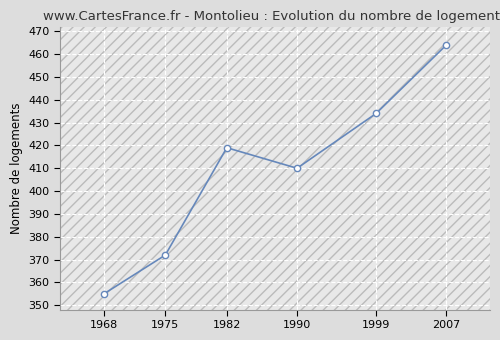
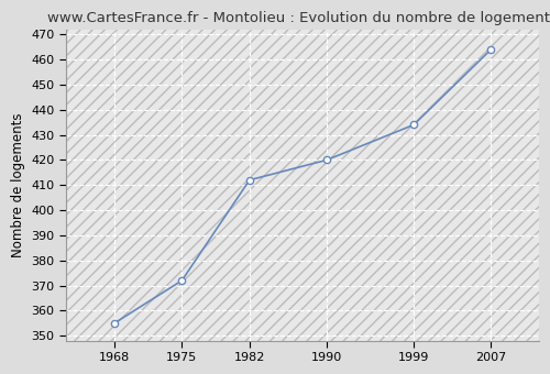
1982: 419 -> 412
1990: 410 -> 420
